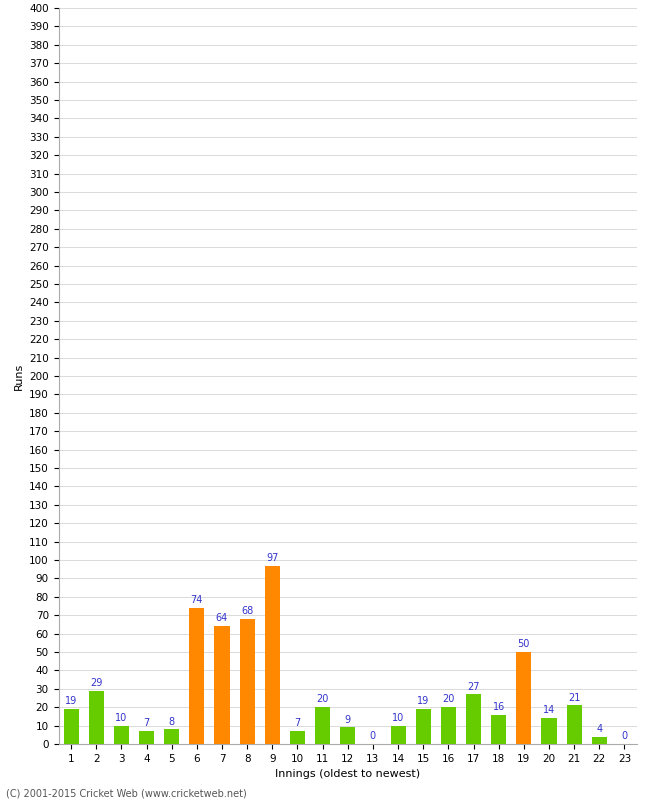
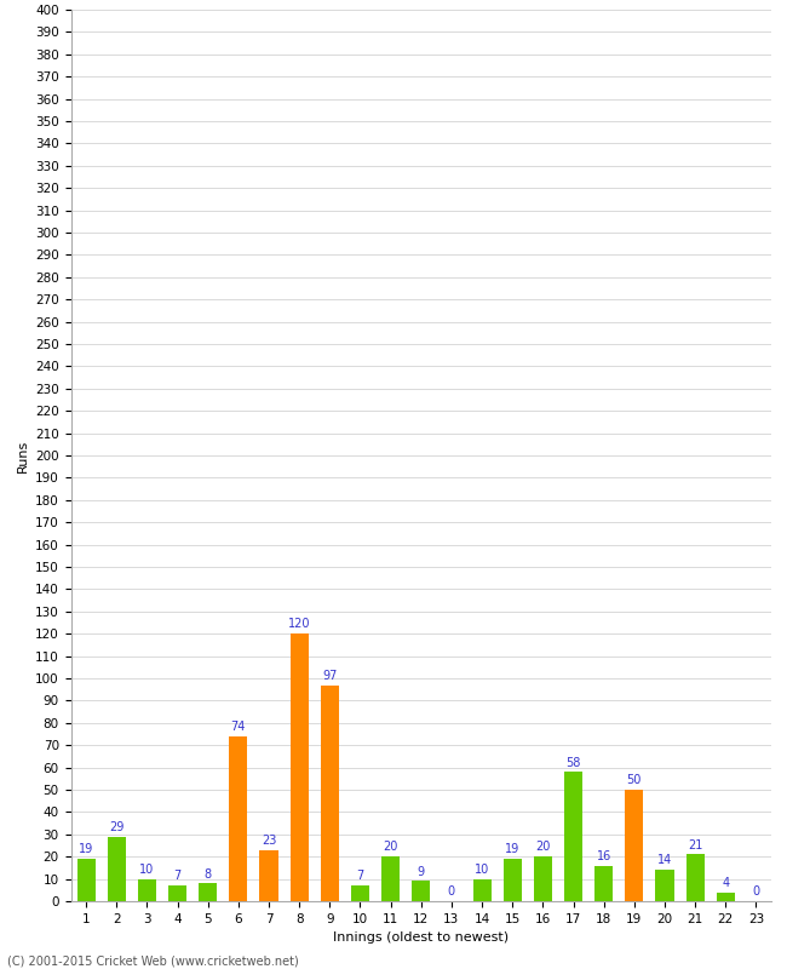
7: 64 -> 23
8: 68 -> 120
17: 27 -> 58
